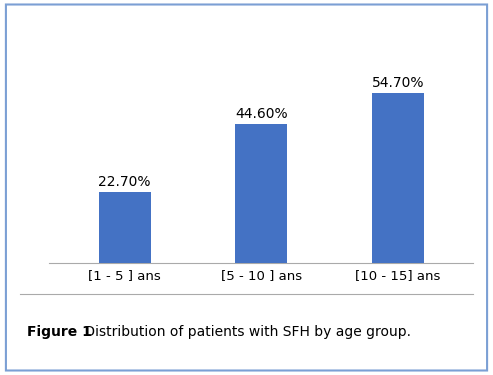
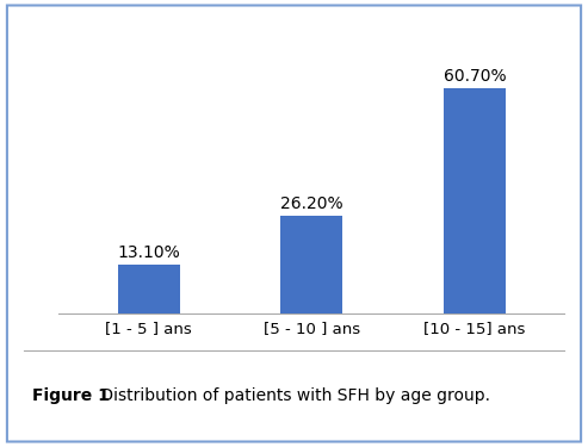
[1 - 5 ] ans: 22.70% -> 13.10%
[5 - 10 ] ans: 44.60% -> 26.20%
[10 - 15] ans: 54.70% -> 60.70%
